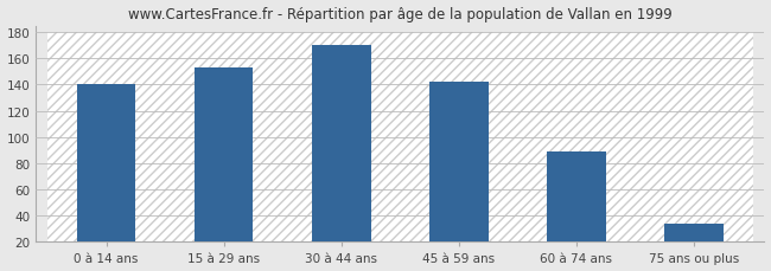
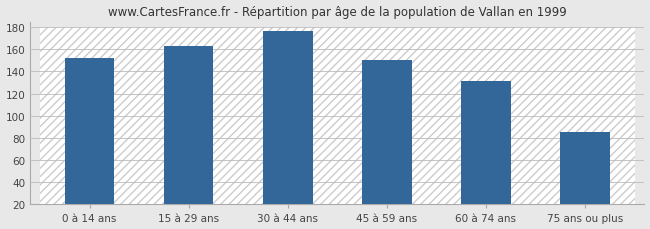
0 à 14 ans: 140 -> 152
15 à 29 ans: 153 -> 163
30 à 44 ans: 170 -> 176
45 à 59 ans: 142 -> 150
60 à 74 ans: 89 -> 131
75 ans ou plus: 34 -> 85
